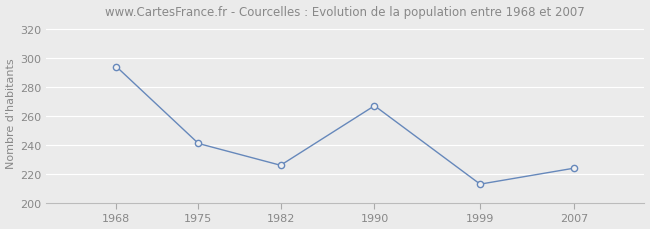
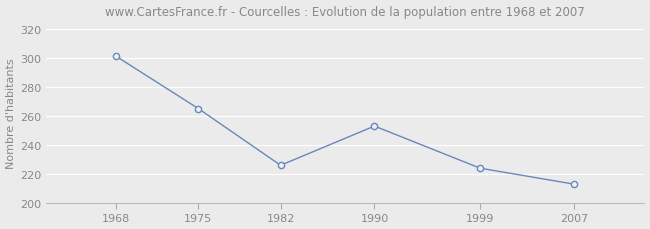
1968: 294 -> 301
1975: 241 -> 265
1990: 267 -> 253
1999: 213 -> 224
2007: 224 -> 213
